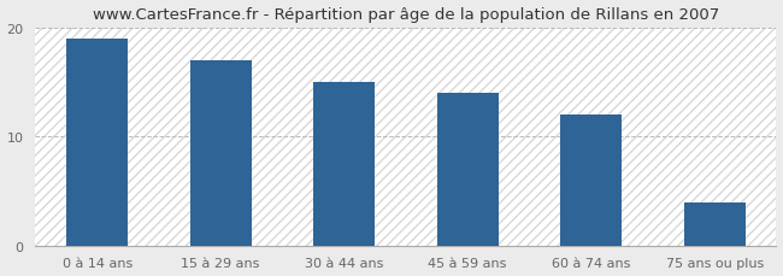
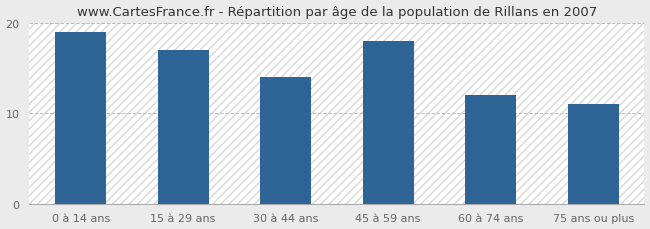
30 à 44 ans: 15 -> 14
45 à 59 ans: 14 -> 18
75 ans ou plus: 4 -> 11
